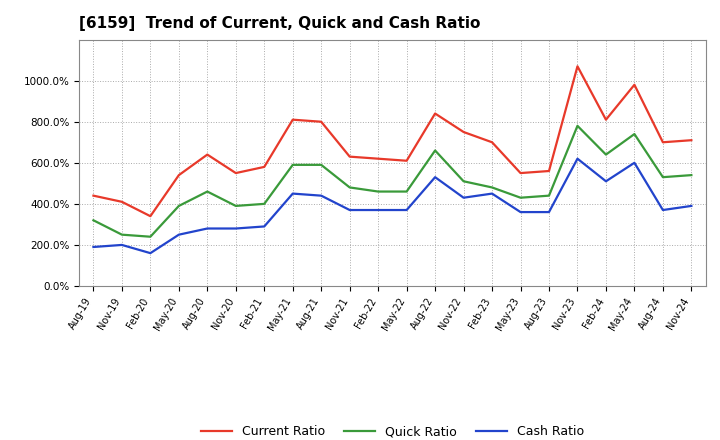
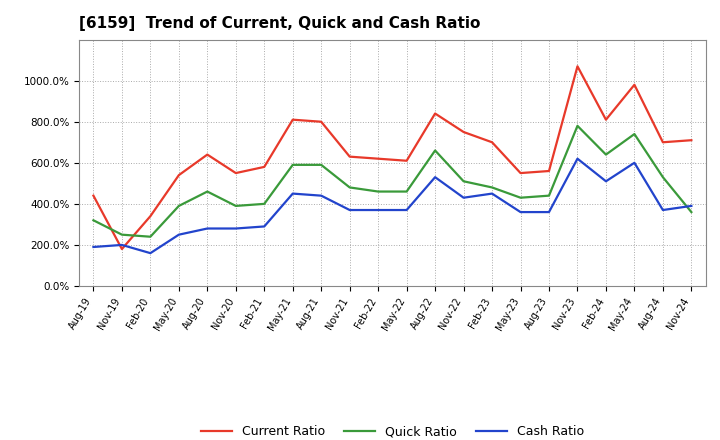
Current Ratio/Nov-19: 410% -> 180%
Quick Ratio/Nov-24: 540% -> 360%
